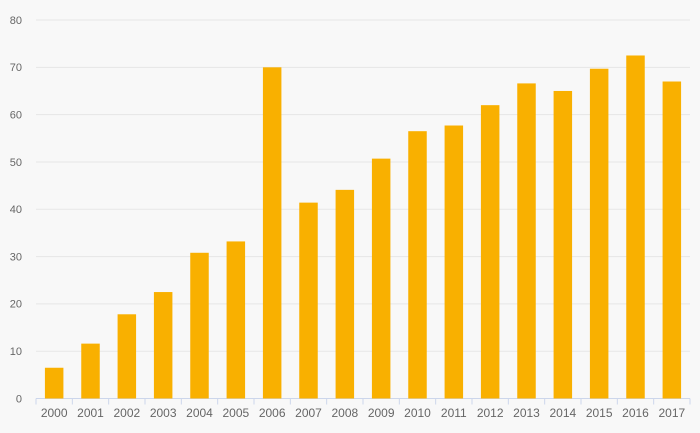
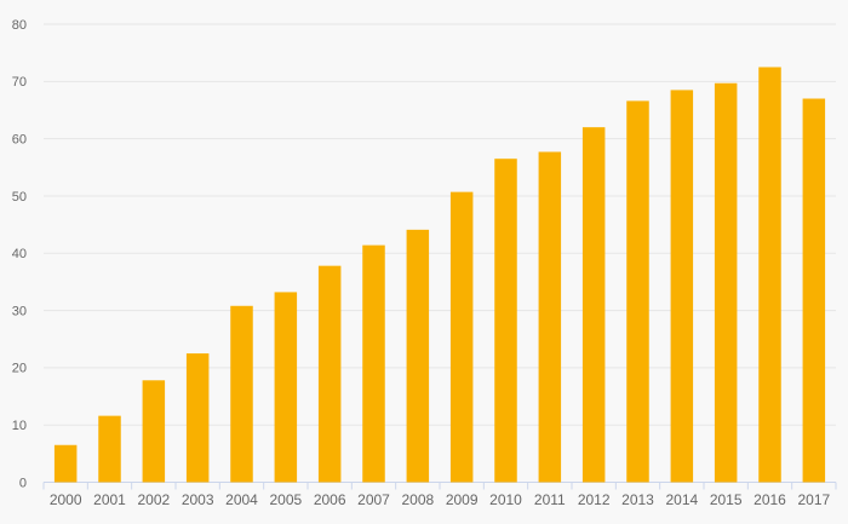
2006: 70 -> 38
2014: 65 -> 68
